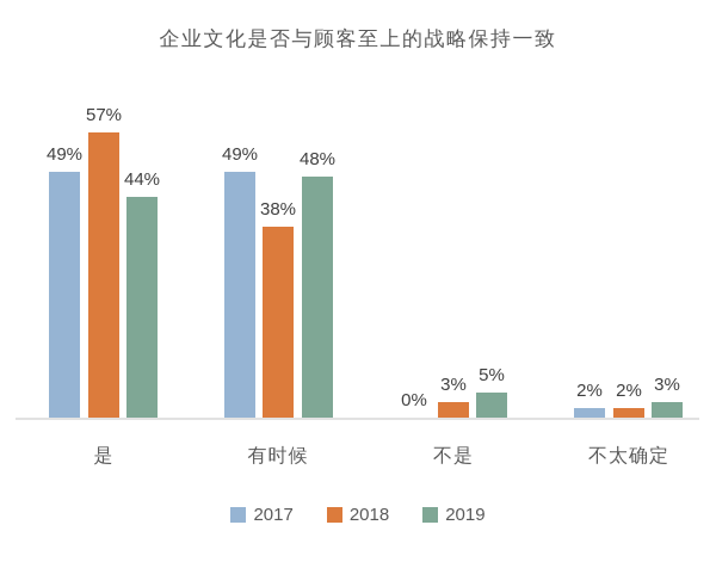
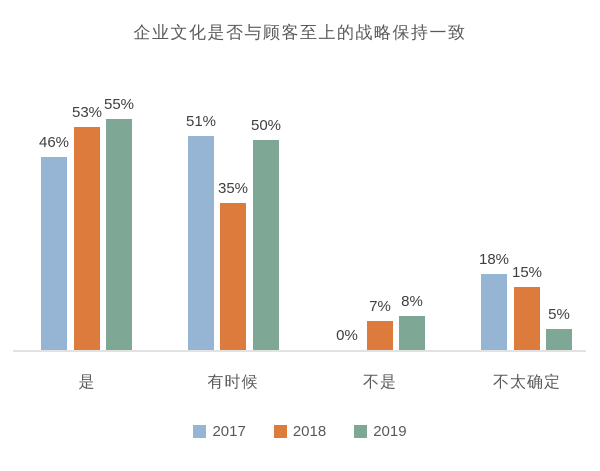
2017/是: 49% -> 46%
2018/是: 57% -> 53%
2019/是: 44% -> 55%
2017/有时候: 49% -> 51%
2018/有时候: 38% -> 35%
2019/有时候: 48% -> 50%
2018/不是: 3% -> 7%
2019/不是: 5% -> 8%
2017/不太确定: 2% -> 18%
2018/不太确定: 2% -> 15%
2019/不太确定: 3% -> 5%
